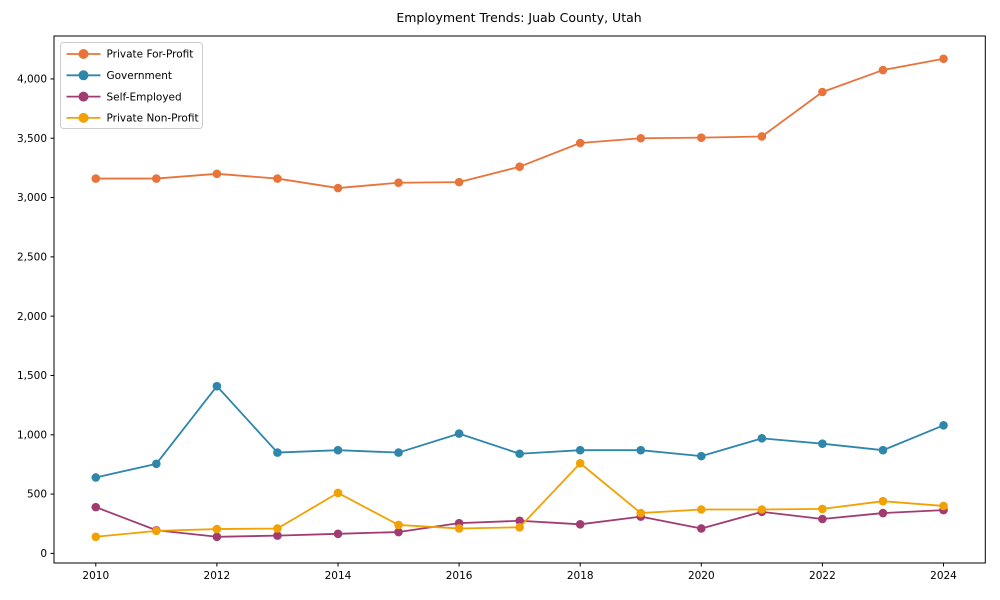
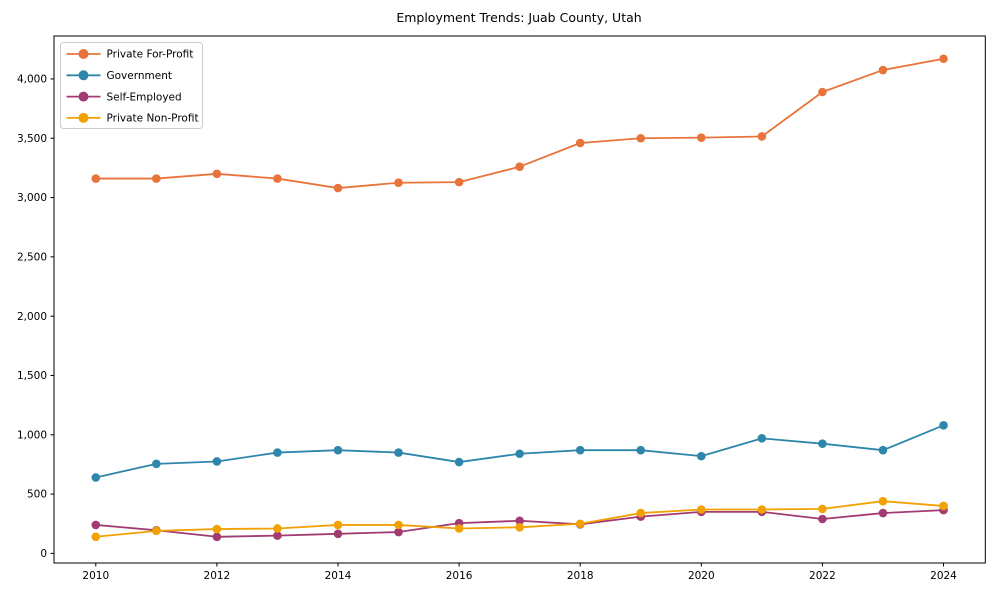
Self-Employed/2010: 390 -> 240
Government/2012: 1410 -> 780
Private Non-Profit/2014: 510 -> 240
Government/2016: 1010 -> 770
Private Non-Profit/2018: 760 -> 250
Self-Employed/2020: 210 -> 350
